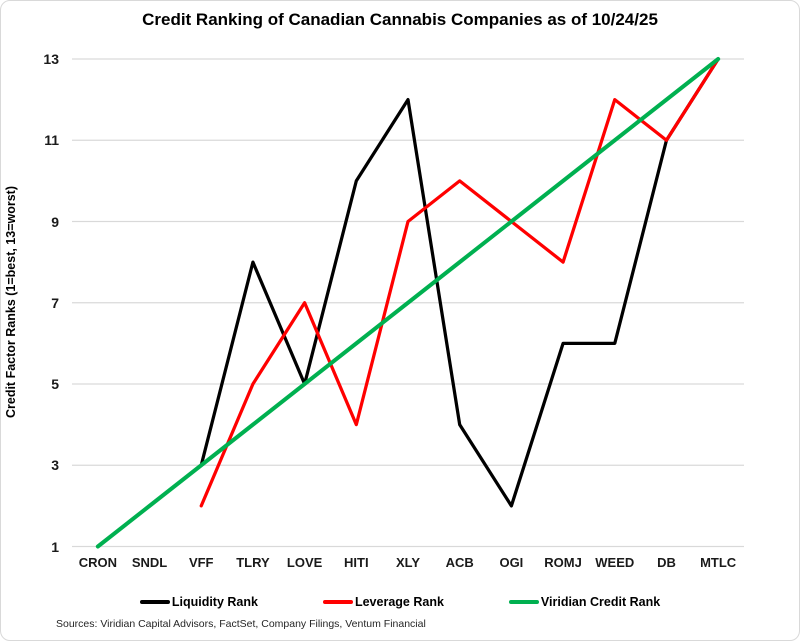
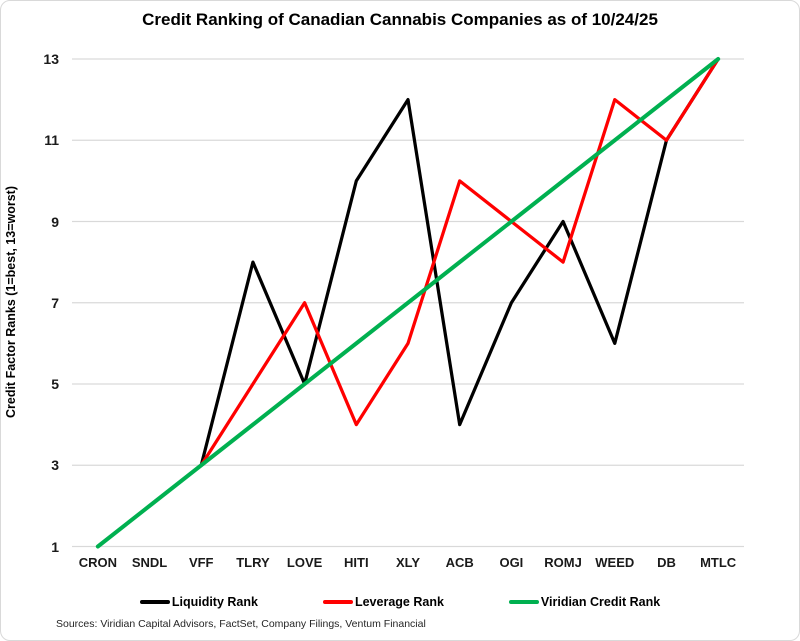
Leverage Rank/VFF: 2 -> 3
Leverage Rank/XLY: 9 -> 6
Liquidity Rank/OGI: 2 -> 7
Liquidity Rank/ROMJ: 6 -> 9
